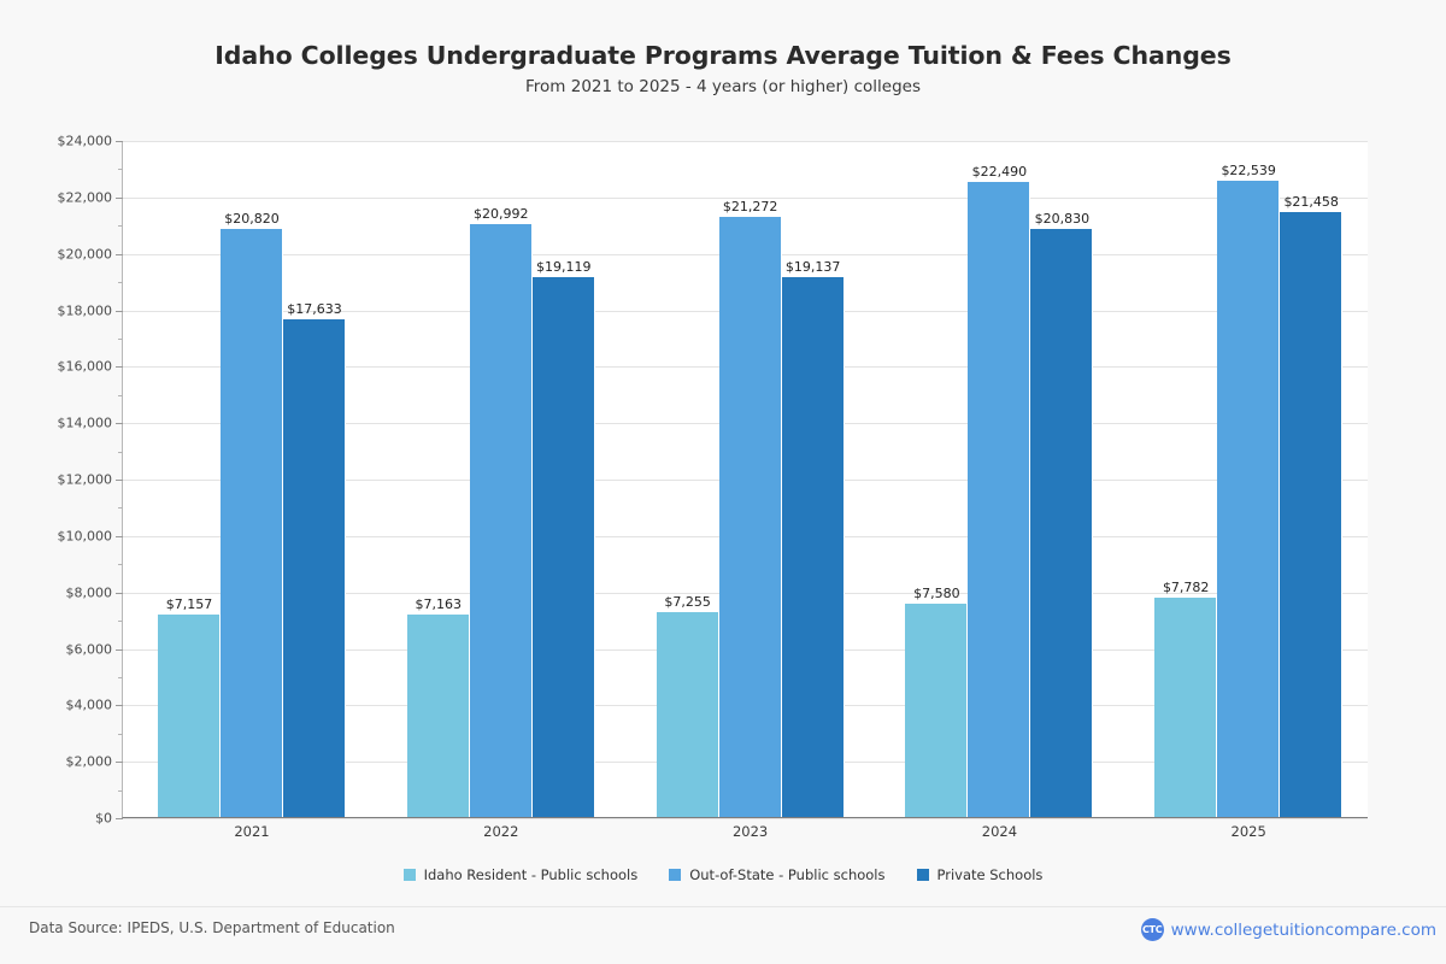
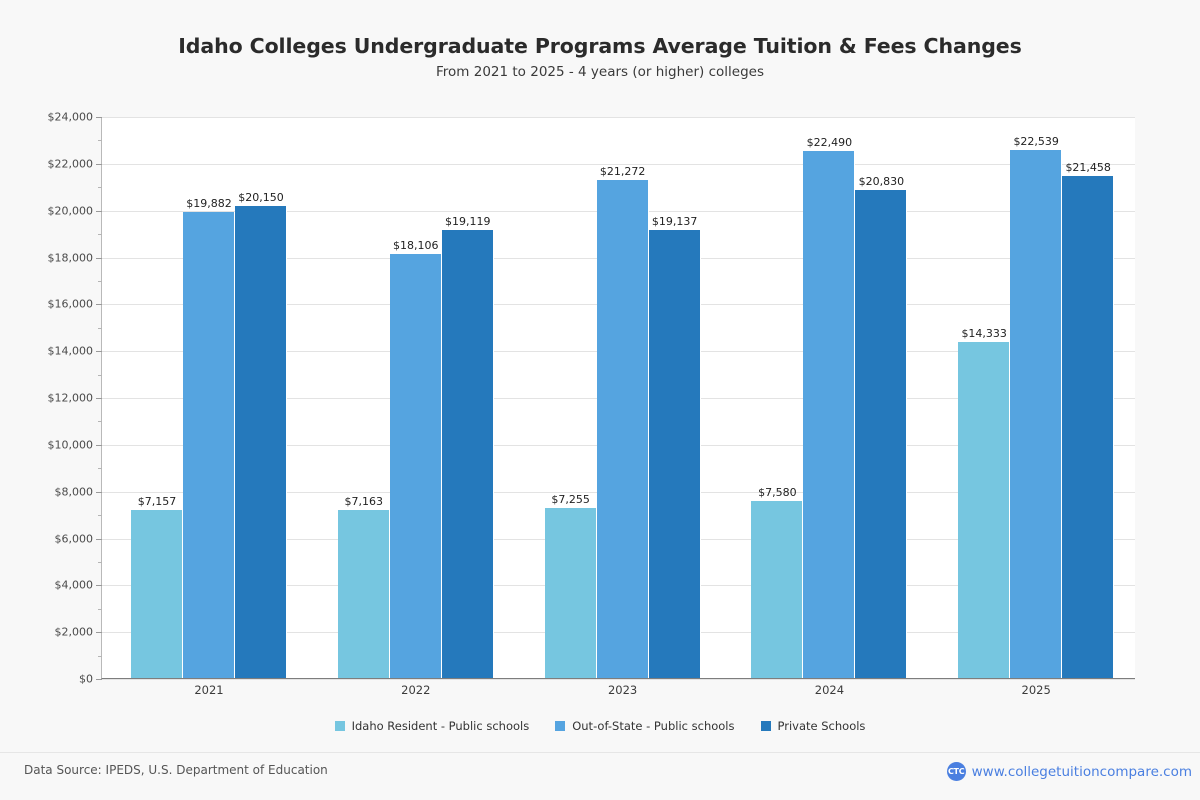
Out-of-State - Public schools/2021: $20,820 -> $19,882
Private Schools/2021: $17,633 -> $20,150
Out-of-State - Public schools/2022: $20,992 -> $18,106
Idaho Resident - Public schools/2025: $7,782 -> $14,333
